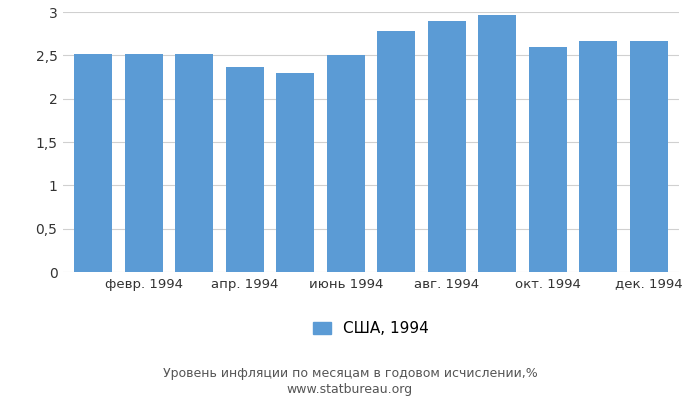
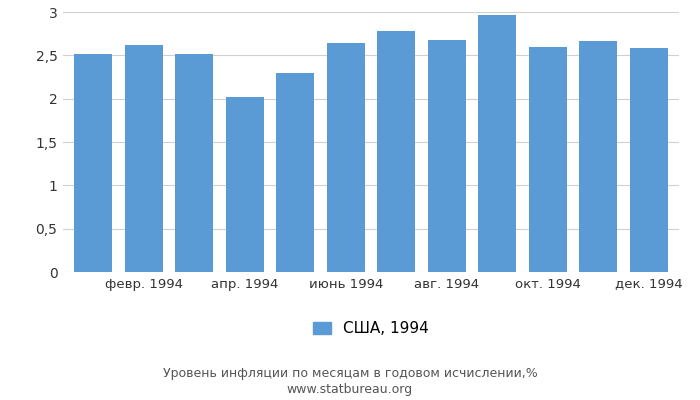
февр. 1994: 2,52 -> 2,62
апр. 1994: 2,37 -> 2,02
июнь 1994: 2,50 -> 2,64
авг. 1994: 2,90 -> 2,68
дек. 1994: 2,67 -> 2,58
